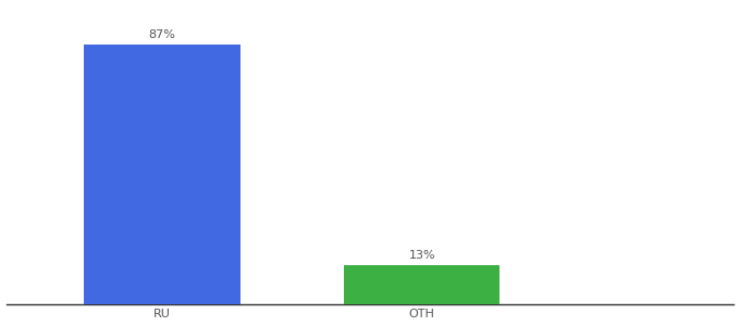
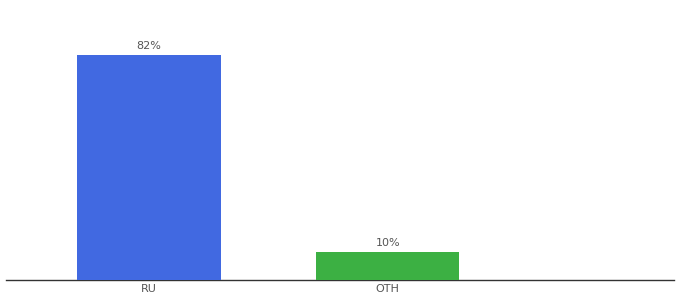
RU: 87% -> 82%
OTH: 13% -> 10%
